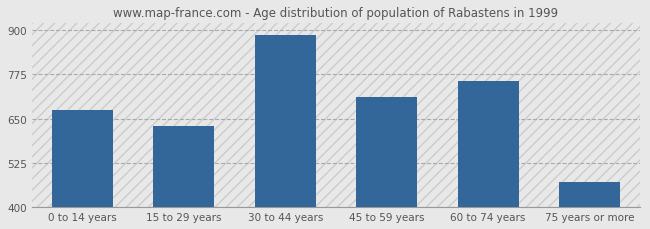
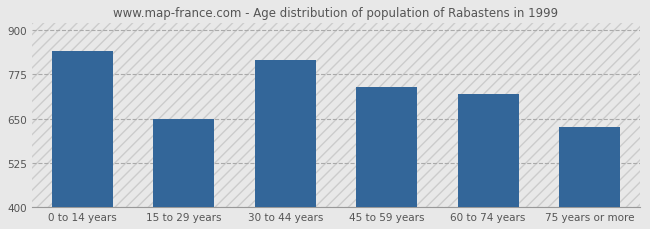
0 to 14 years: 675 -> 840
15 to 29 years: 630 -> 650
30 to 44 years: 885 -> 815
45 to 59 years: 710 -> 740
60 to 74 years: 755 -> 720
75 years or more: 470 -> 625
